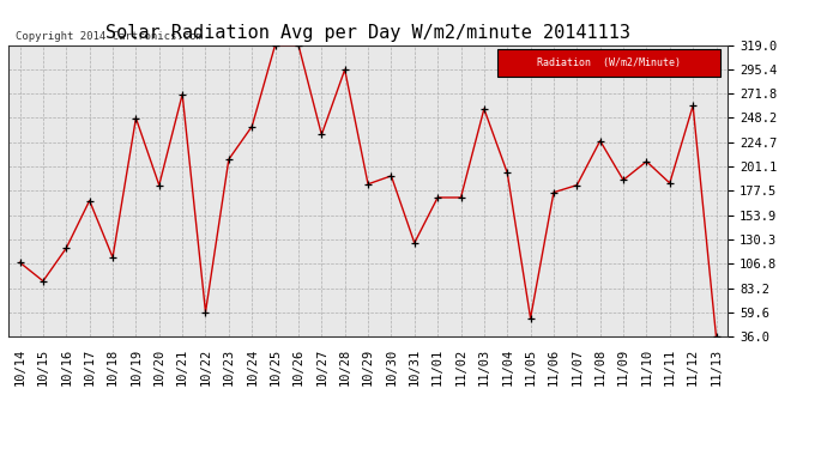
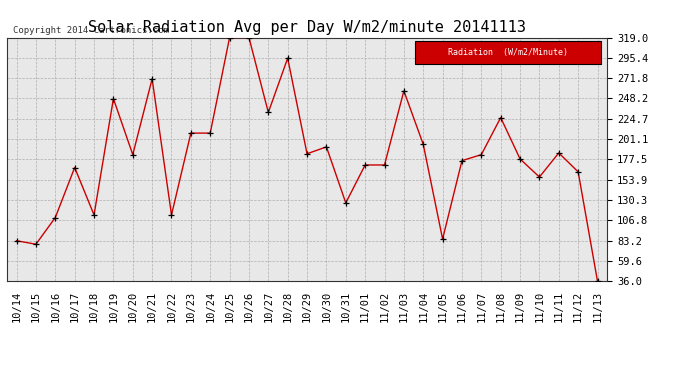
10/14: 108 -> 83
10/15: 90 -> 79
10/16: 122 -> 110
10/22: 60 -> 113
10/24: 240 -> 208
11/05: 54 -> 85
11/09: 188 -> 178
11/10: 206 -> 157
11/12: 260 -> 163
